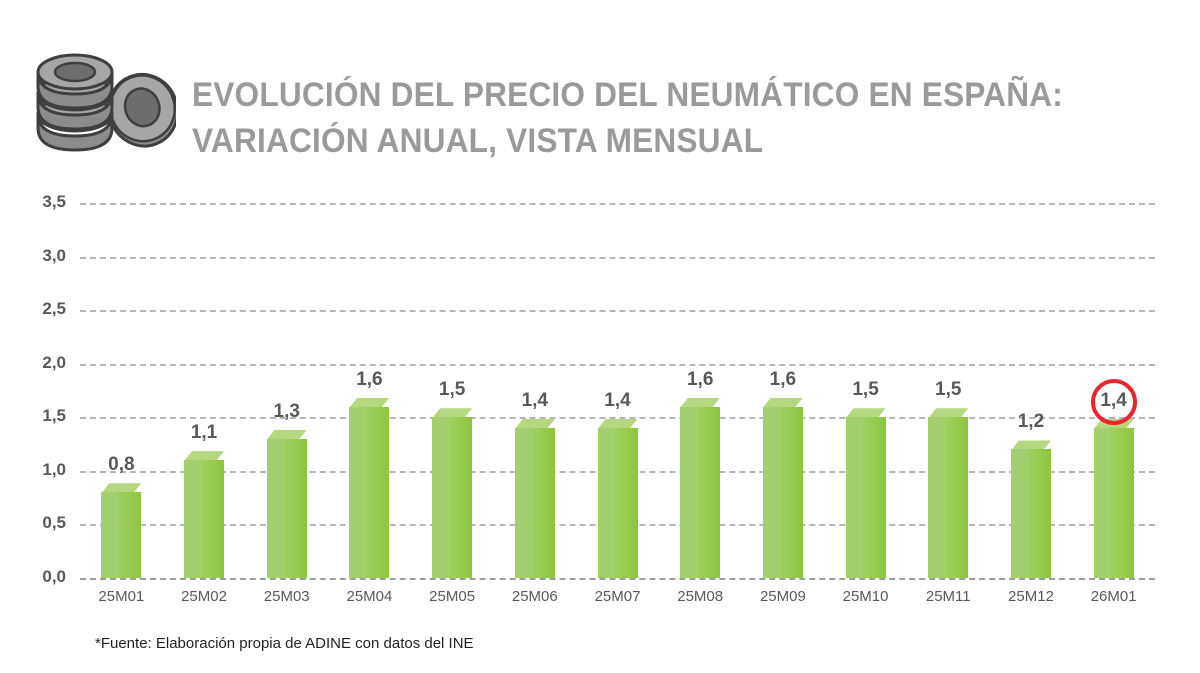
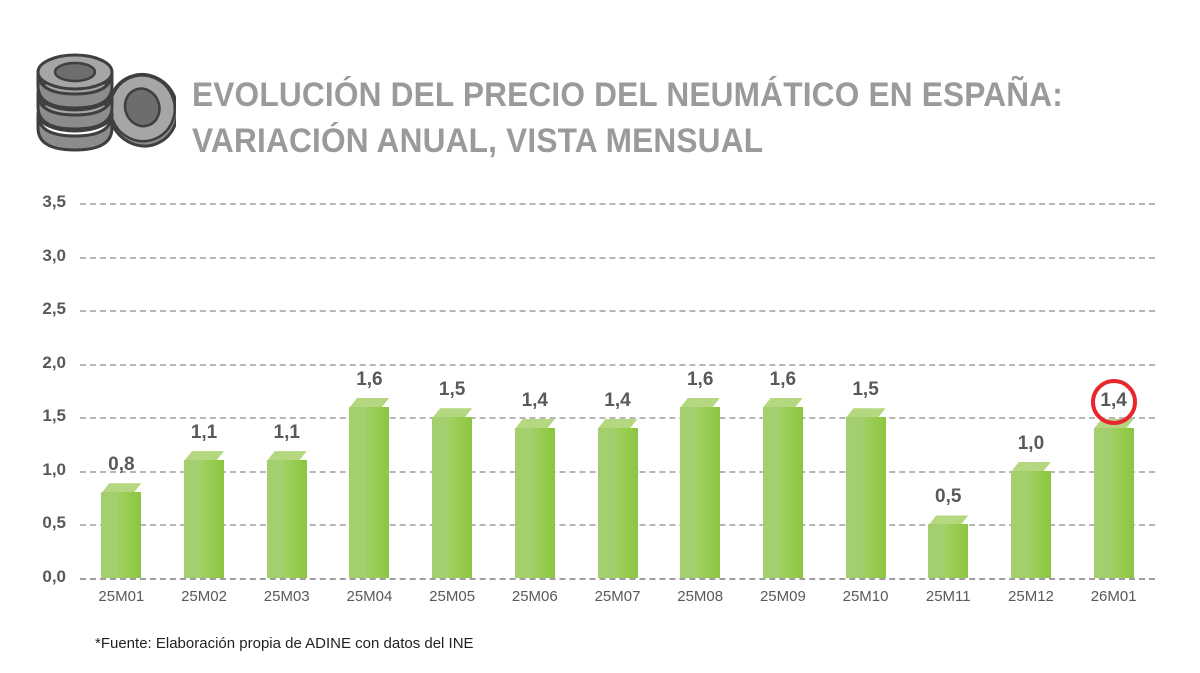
25M03: 1,3 -> 1,1
25M11: 1,5 -> 0,5
25M12: 1,2 -> 1,0
